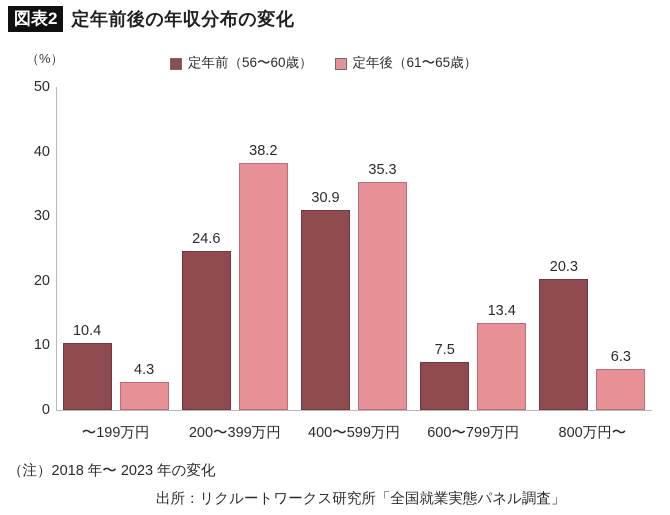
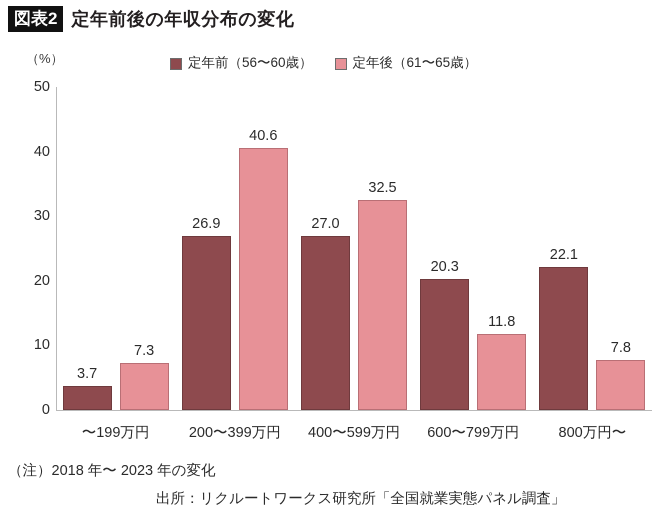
定年前（56〜60歳）/〜199万円: 10.4 -> 3.7
定年後（61〜65歳）/〜199万円: 4.3 -> 7.3
定年前（56〜60歳）/200〜399万円: 24.6 -> 26.9
定年後（61〜65歳）/200〜399万円: 38.2 -> 40.6
定年前（56〜60歳）/400〜599万円: 30.9 -> 27.0
定年後（61〜65歳）/400〜599万円: 35.3 -> 32.5
定年前（56〜60歳）/600〜799万円: 7.5 -> 20.3
定年後（61〜65歳）/600〜799万円: 13.4 -> 11.8
定年前（56〜60歳）/800万円〜: 20.3 -> 22.1
定年後（61〜65歳）/800万円〜: 6.3 -> 7.8
